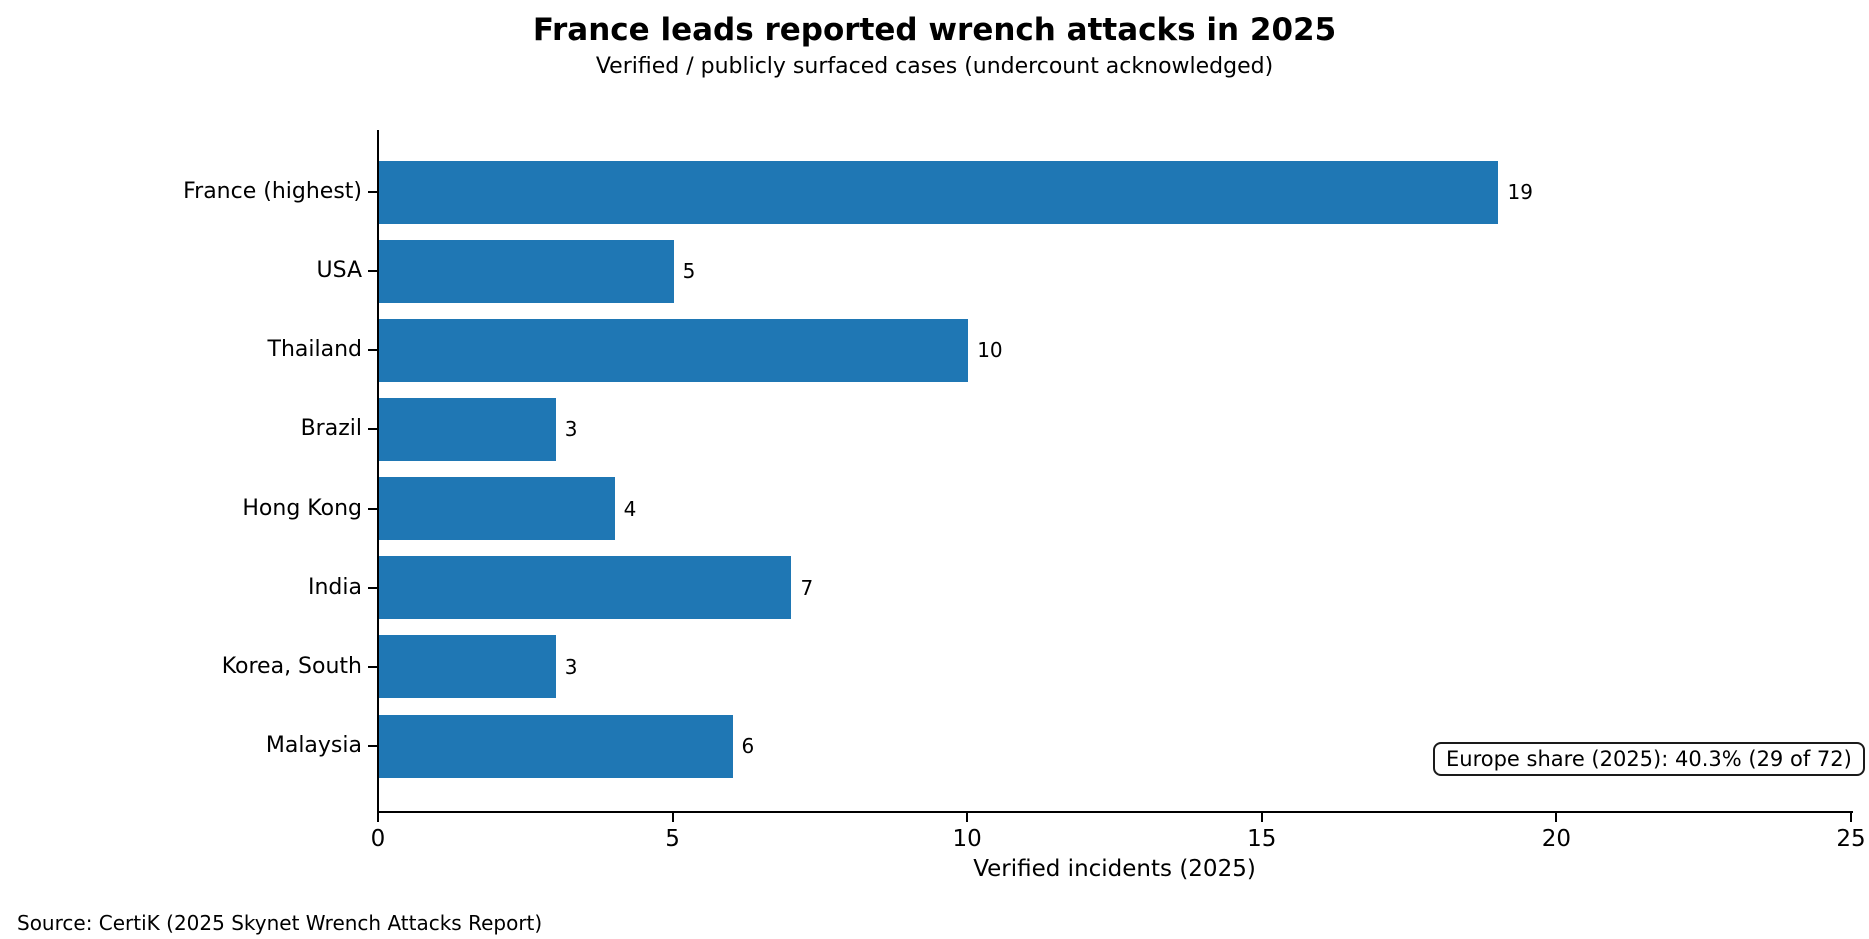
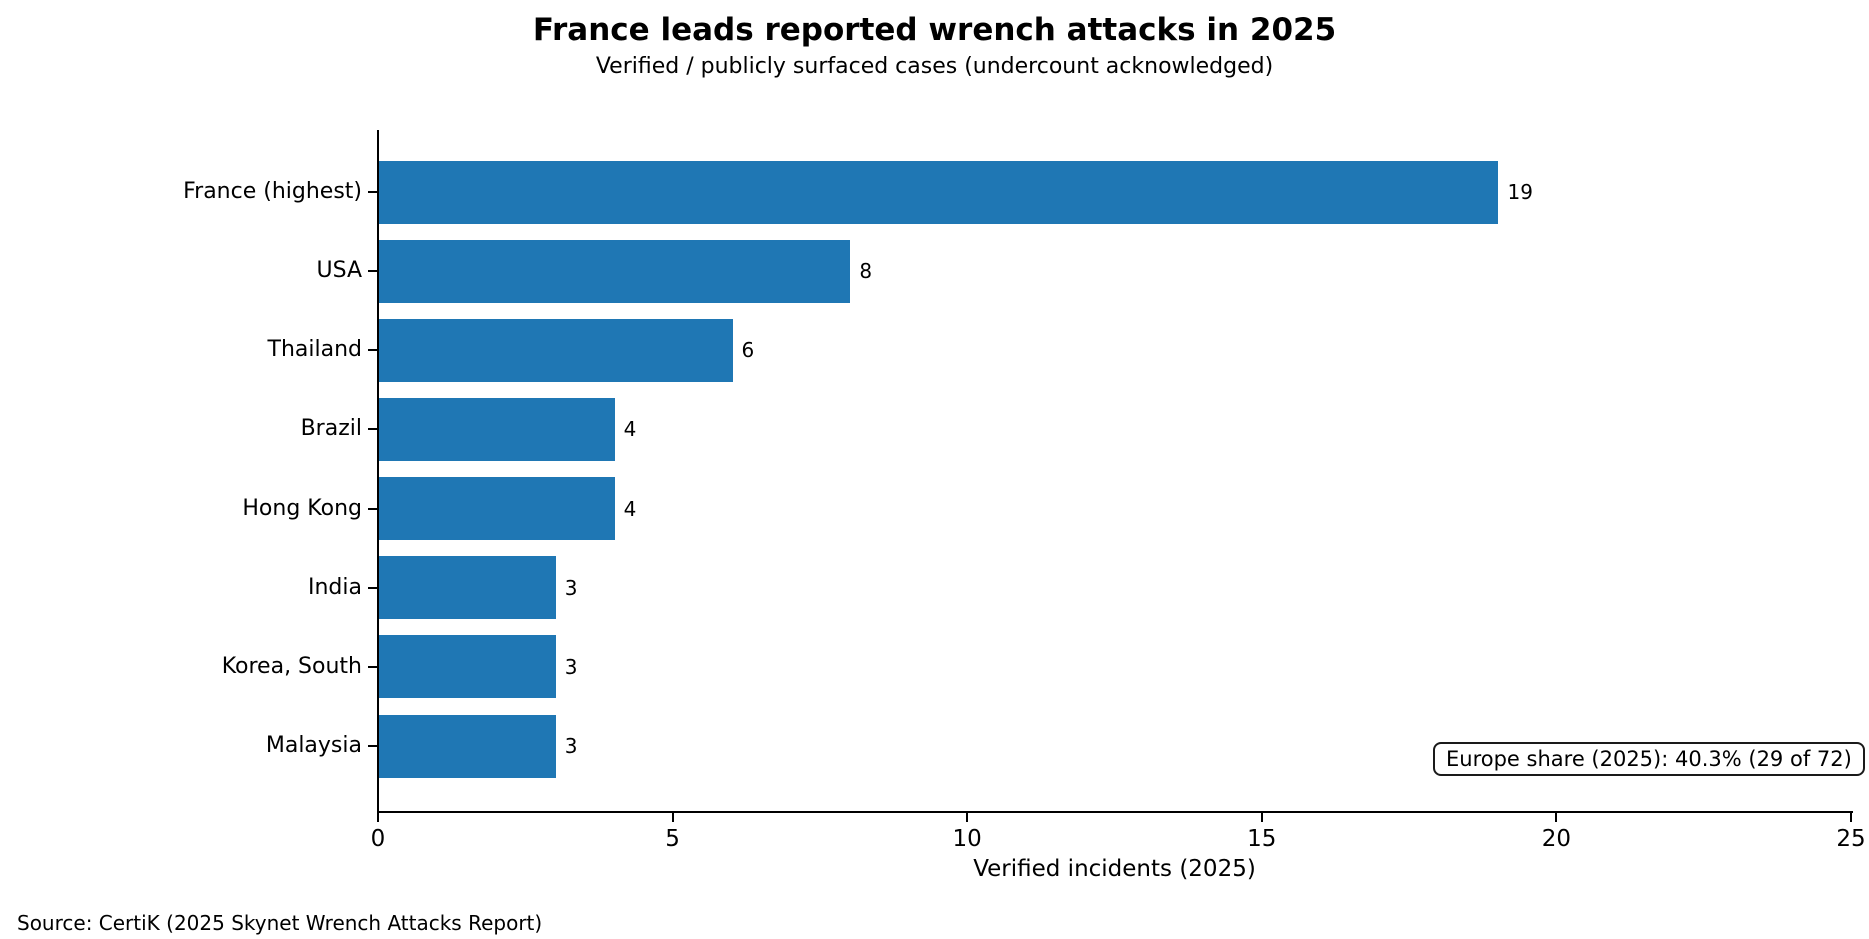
USA: 5 -> 8
Thailand: 10 -> 6
Brazil: 3 -> 4
India: 7 -> 3
Malaysia: 6 -> 3
